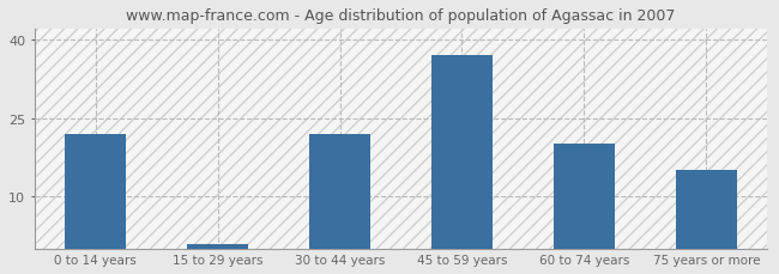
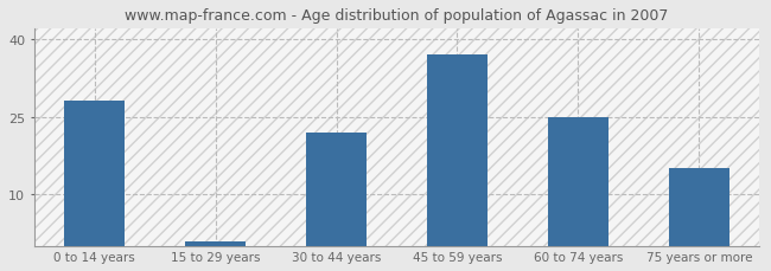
0 to 14 years: 22 -> 28
60 to 74 years: 20 -> 25
